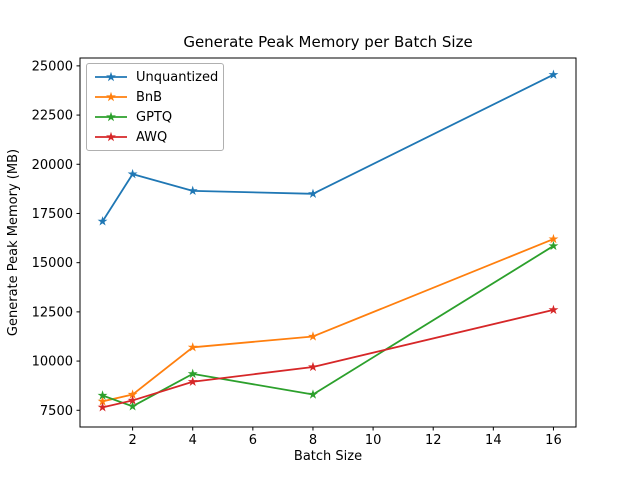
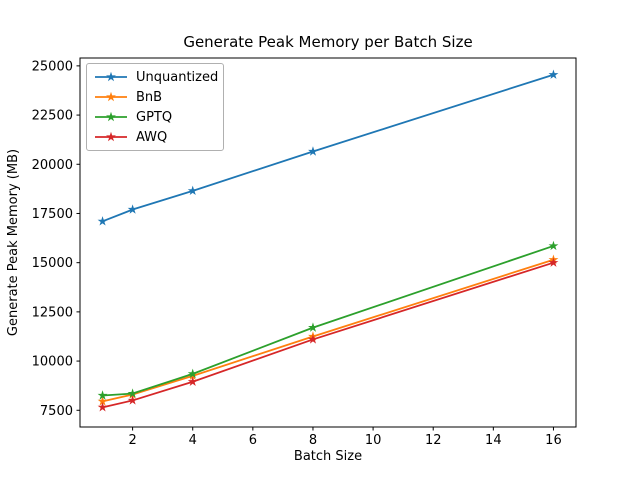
Unquantized/2: 19500 -> 17700
GPTQ/2: 7700 -> 8400
BnB/4: 10700 -> 9200
Unquantized/8: 18500 -> 20600
GPTQ/8: 8300 -> 11700
AWQ/8: 9700 -> 11100
BnB/16: 16200 -> 15200
AWQ/16: 12600 -> 15000
